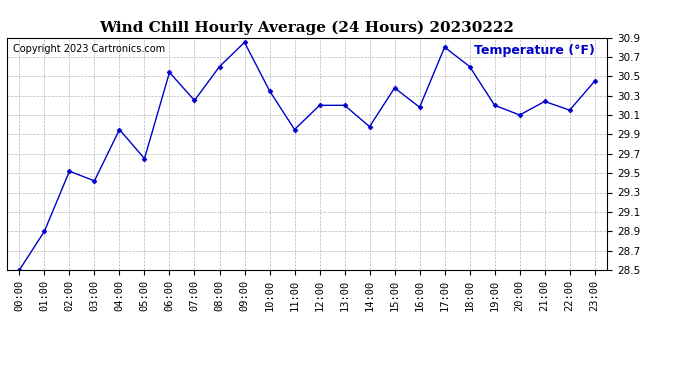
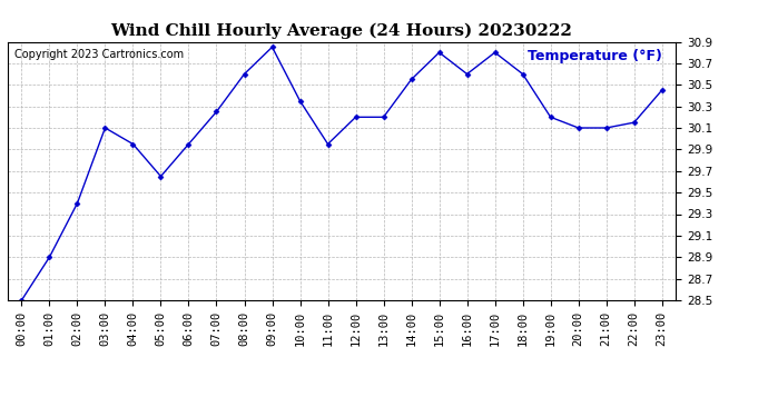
02:00: 29.52 -> 29.40
03:00: 29.42 -> 30.10
06:00: 30.54 -> 29.95
14:00: 29.98 -> 30.55
15:00: 30.38 -> 30.80
16:00: 30.18 -> 30.60
21:00: 30.24 -> 30.10
